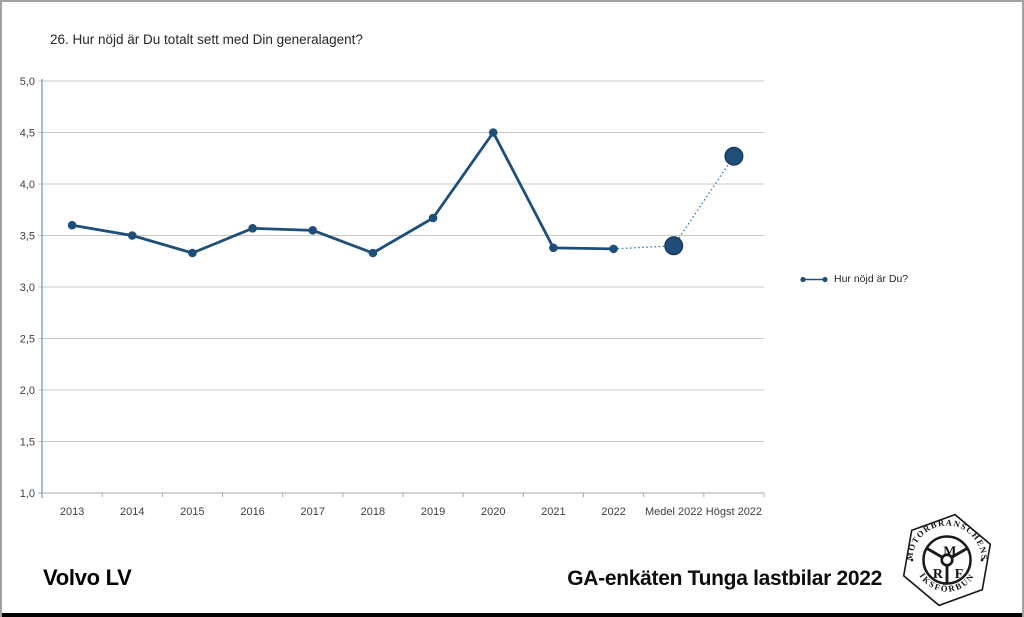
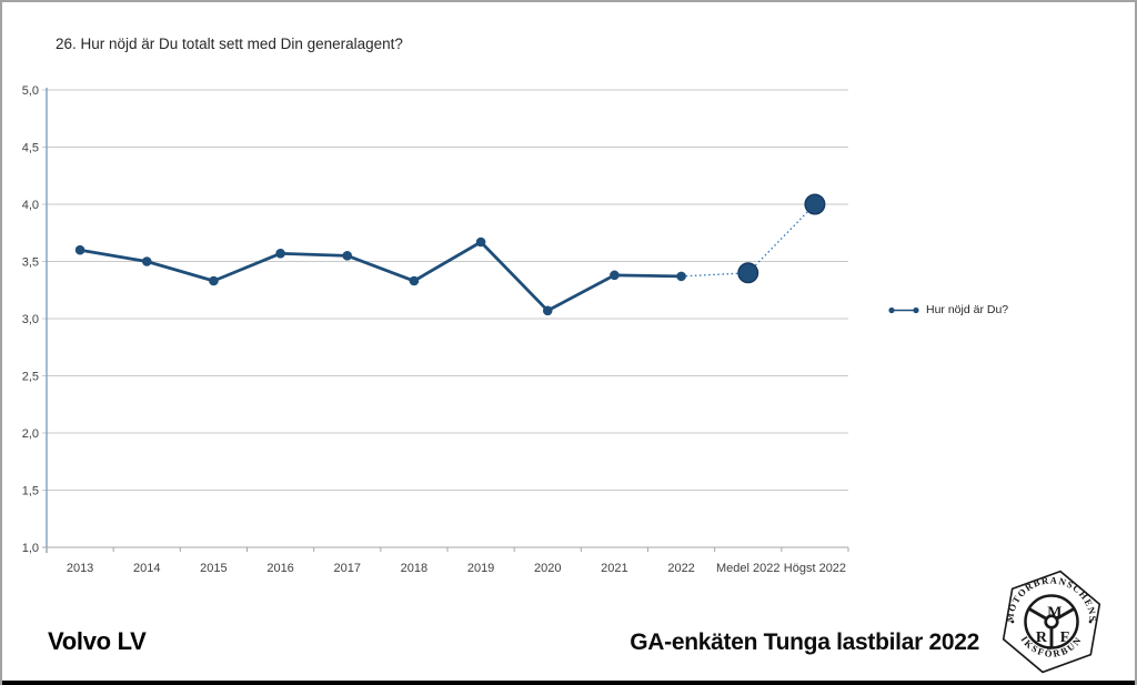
2020: 4,50 -> 3,07
Högst 2022: 4,27 -> 4,00
